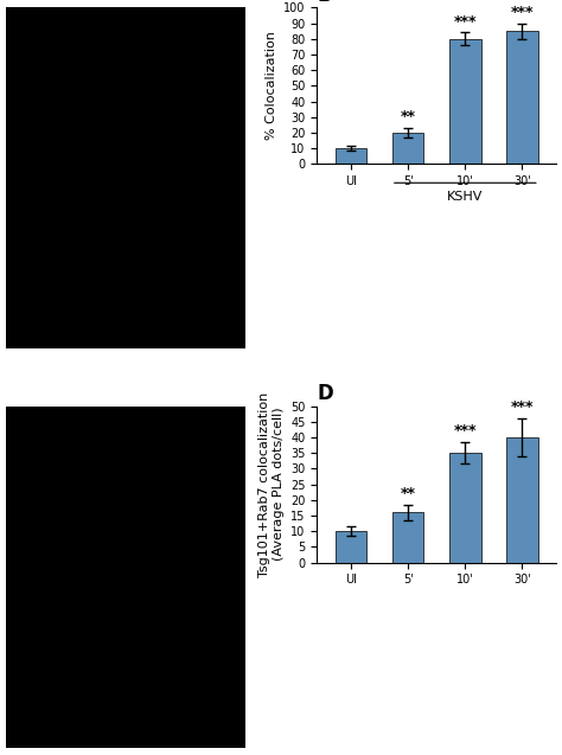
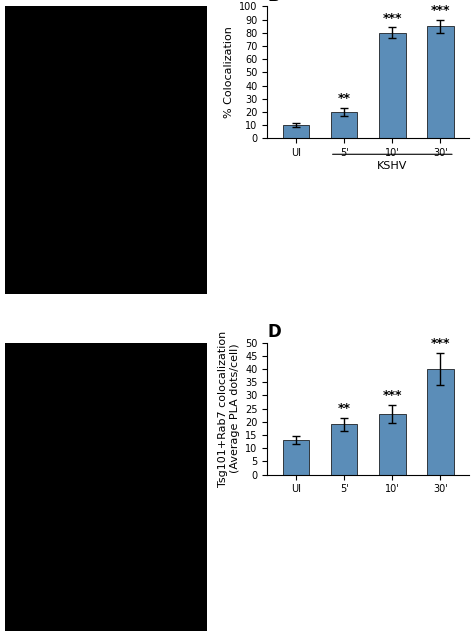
D/UI: 10 -> 13
D/5': 16 -> 19
D/10': 35 -> 23
